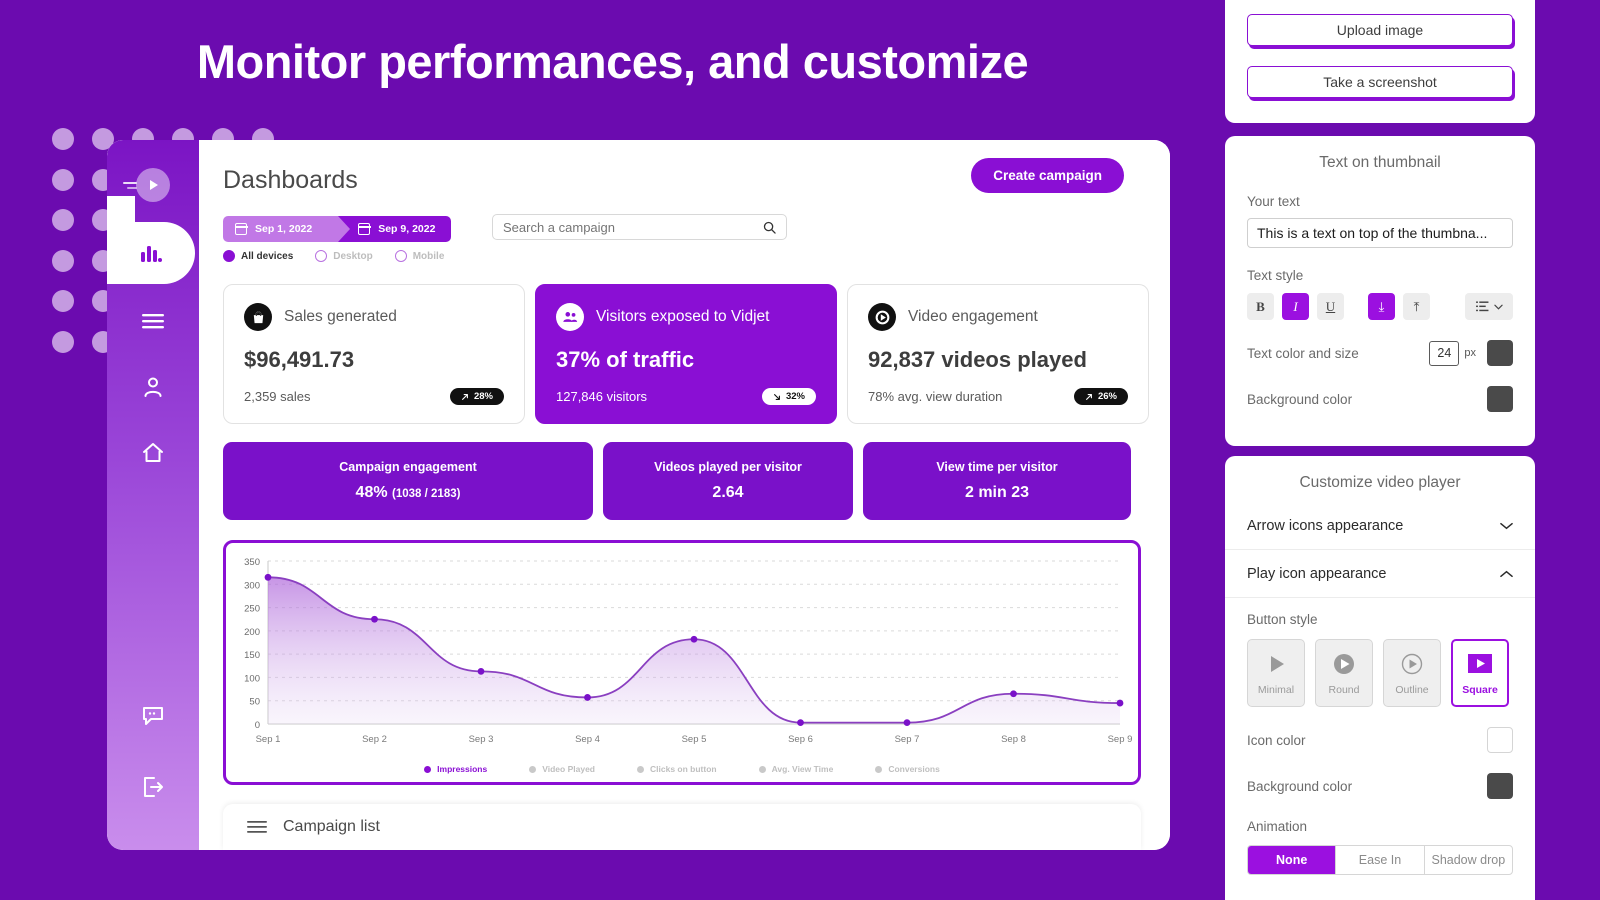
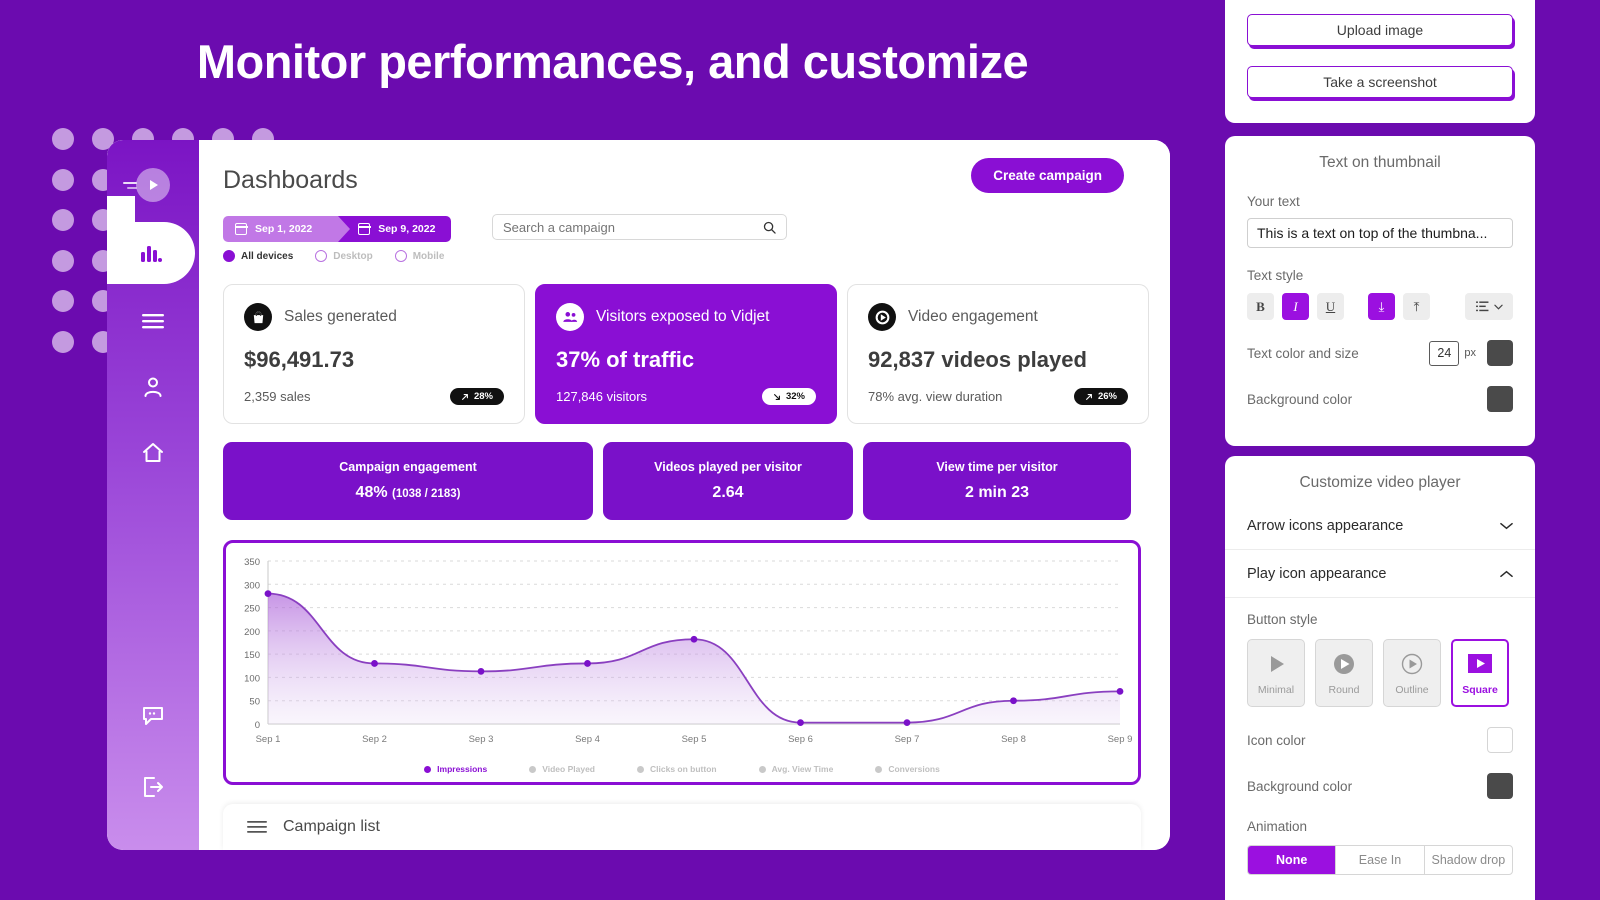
Sep 1: 320 -> 280
Sep 2: 220 -> 130
Sep 4: 60 -> 130
Sep 8: 60 -> 50
Sep 9: 40 -> 70
